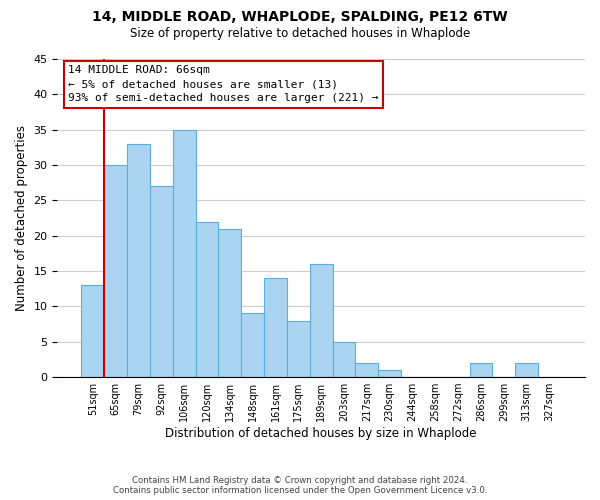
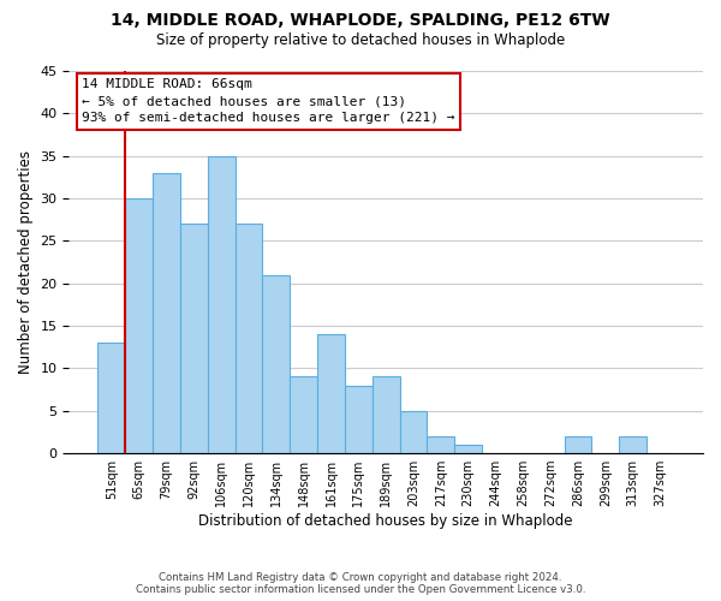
120sqm: 22 -> 27
189sqm: 16 -> 9
